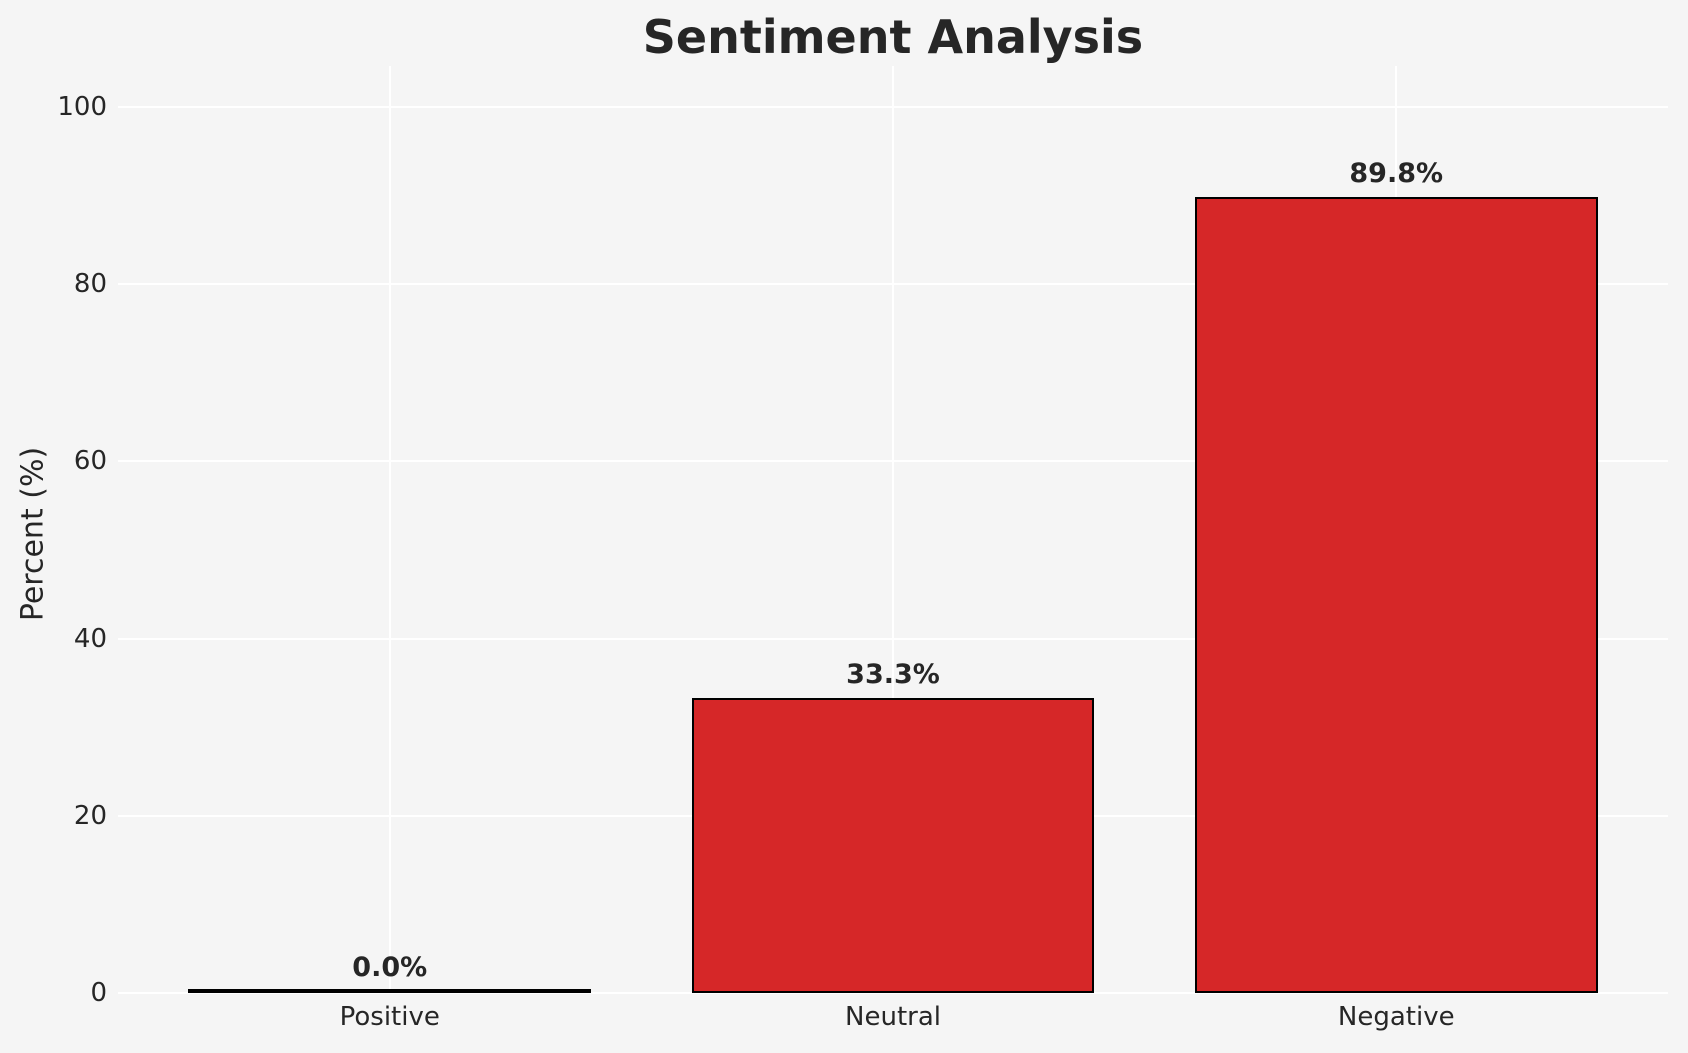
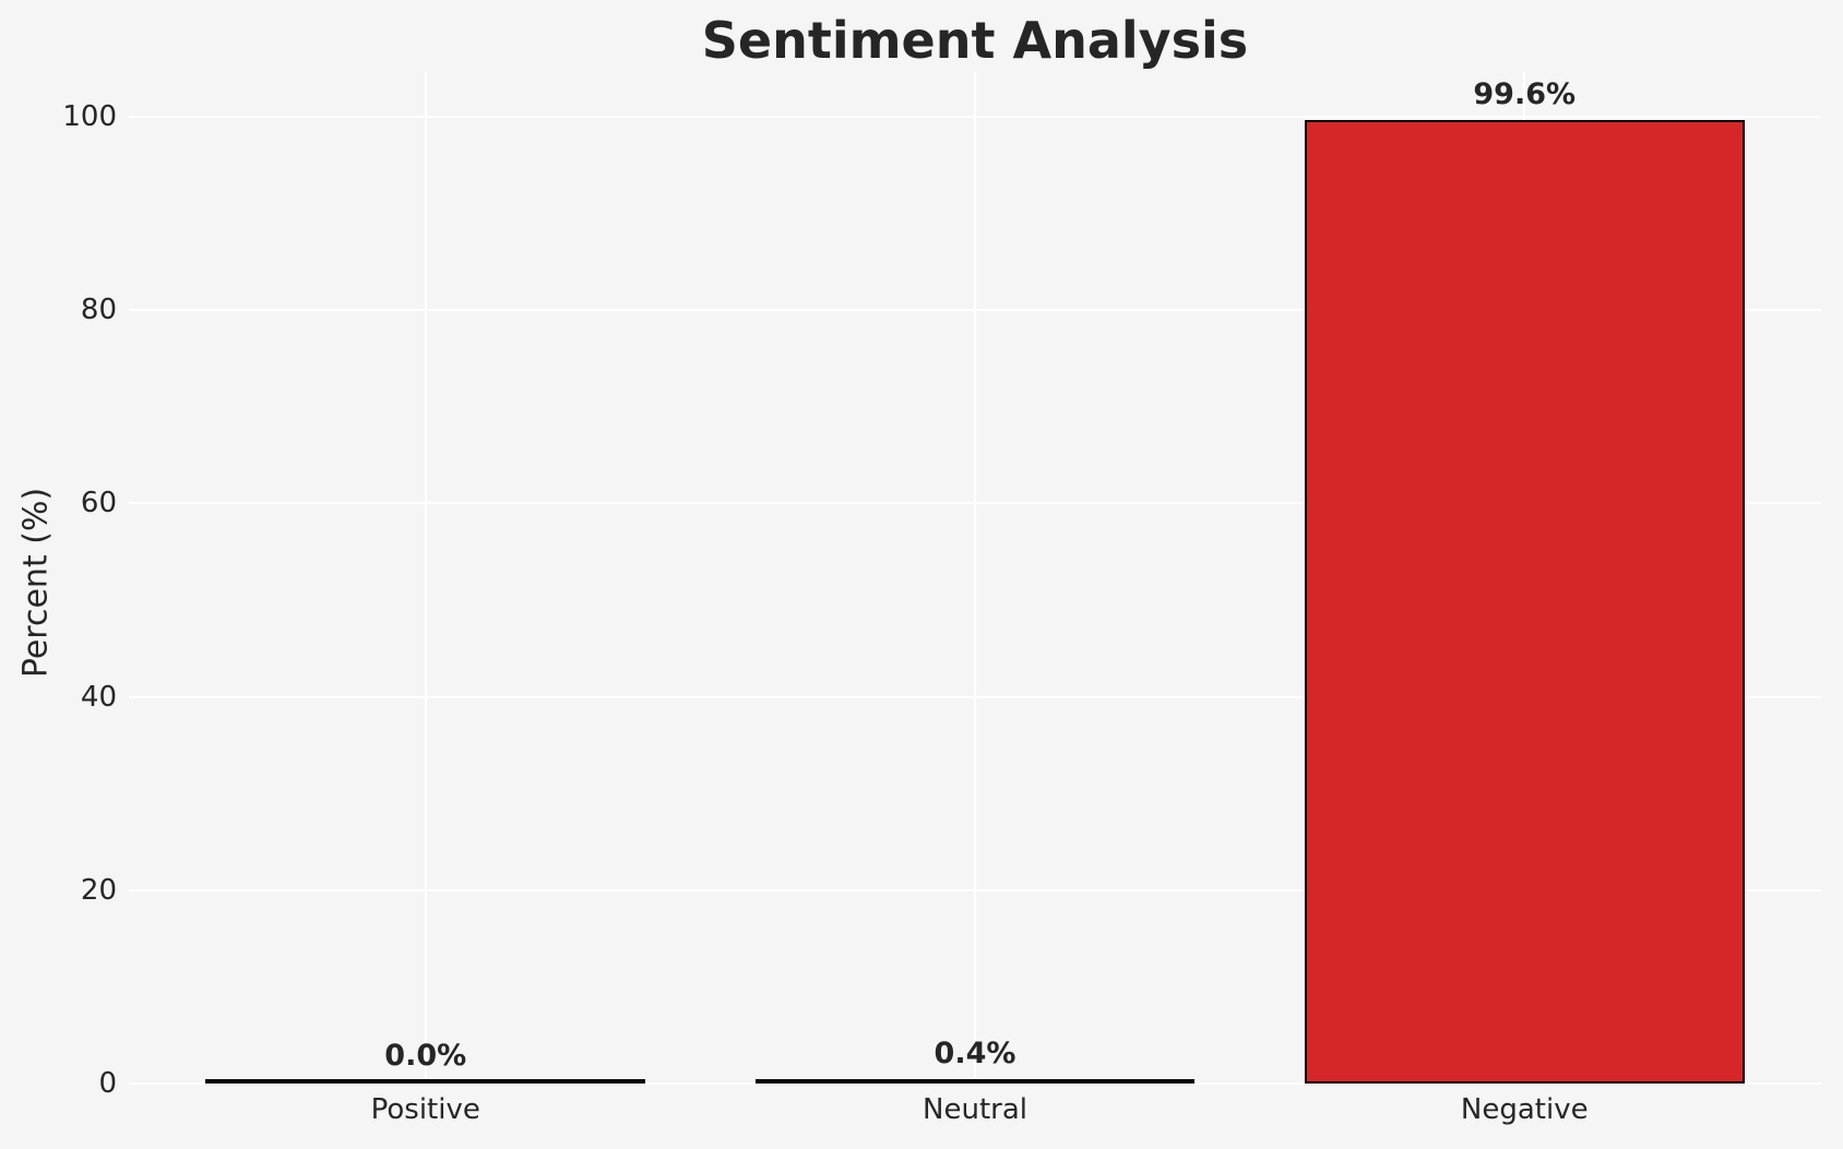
Neutral: 33.3% -> 0.4%
Negative: 89.8% -> 99.6%
